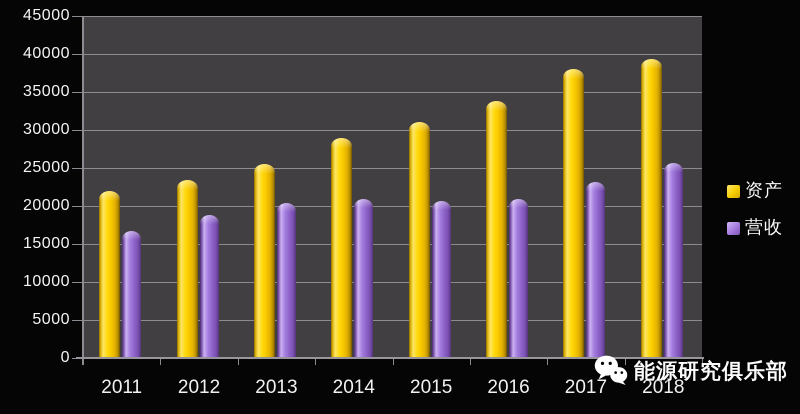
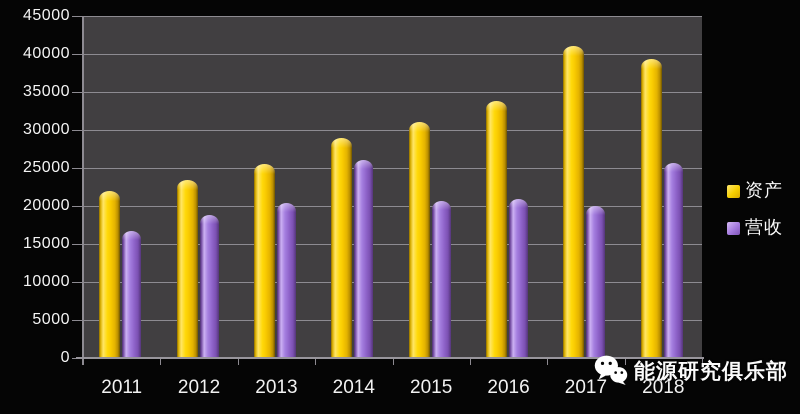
营收/2014: 21000 -> 26000
资产/2017: 38000 -> 41000
营收/2017: 23000 -> 20000
